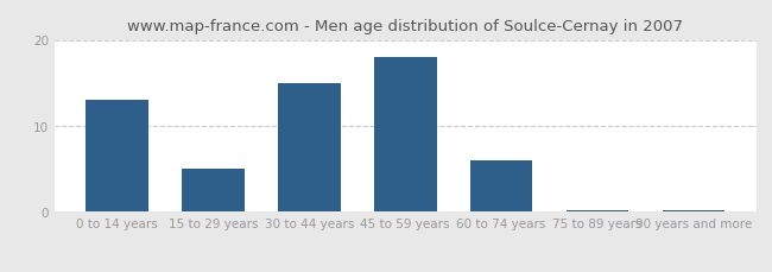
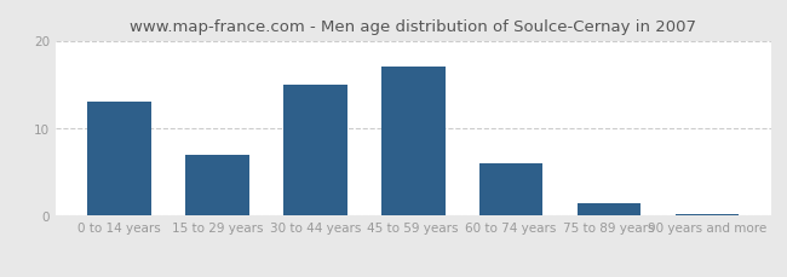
15 to 29 years: 5.0 -> 7.0
45 to 59 years: 18.0 -> 17.0
75 to 89 years: 0.2 -> 1.4
